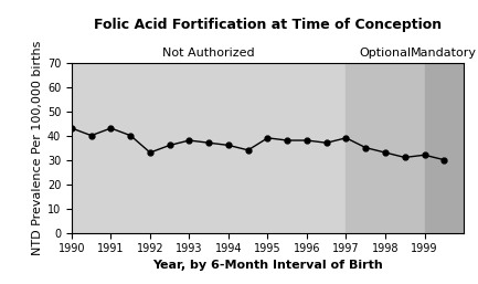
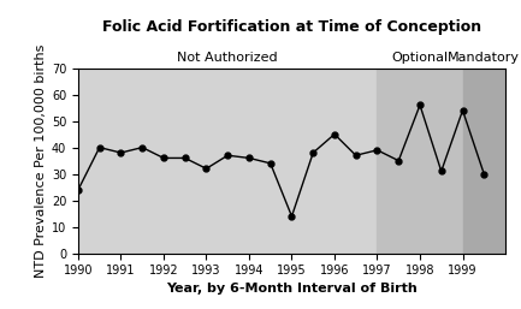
1990: 43 -> 24
1991: 43 -> 38
1992: 33 -> 36
1993: 38 -> 32
1995: 39 -> 14
1996: 38 -> 45
1998: 33 -> 56
1999: 32 -> 54
